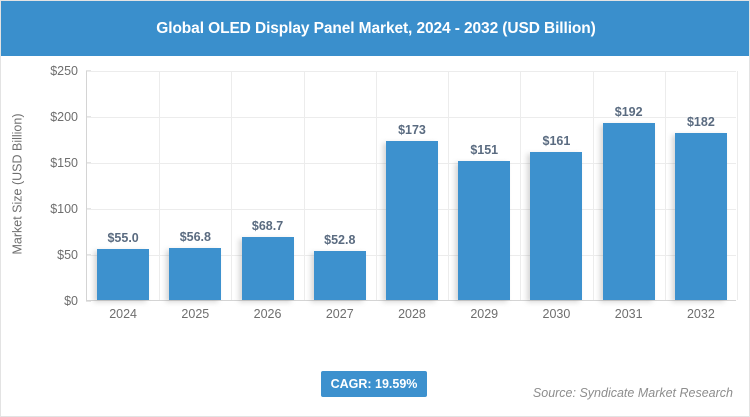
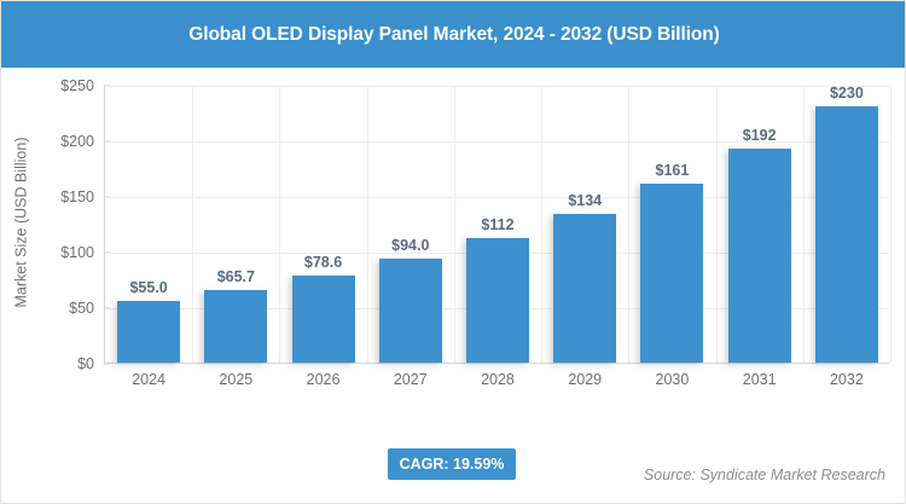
2025: $56.8 -> $65.7
2026: $68.7 -> $78.6
2027: $52.8 -> $94.0
2028: $173 -> $112
2029: $151 -> $134
2032: $182 -> $230
